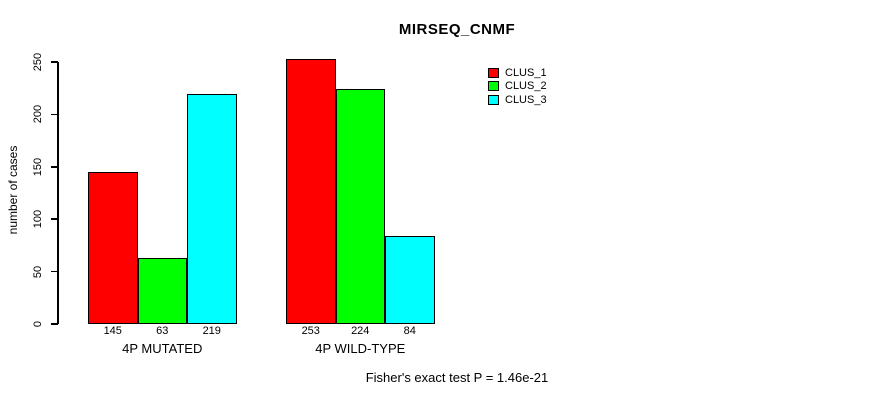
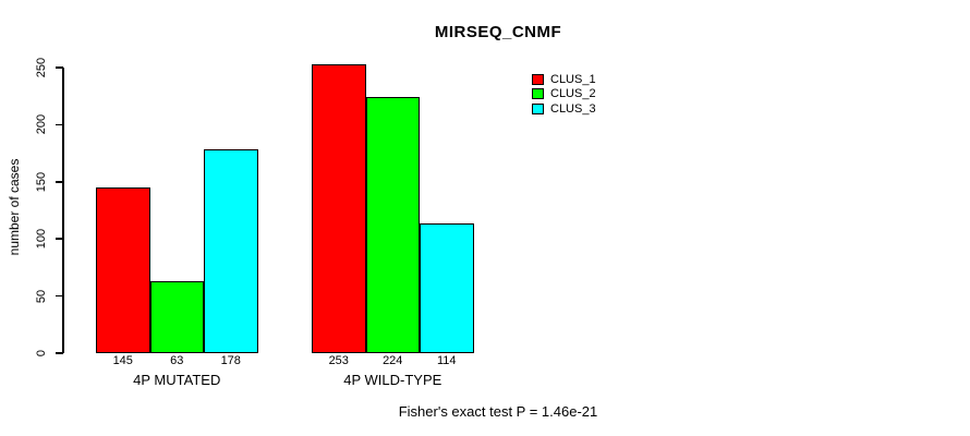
CLUS_3/4P MUTATED: 219 -> 178
CLUS_3/4P WILD-TYPE: 84 -> 114
